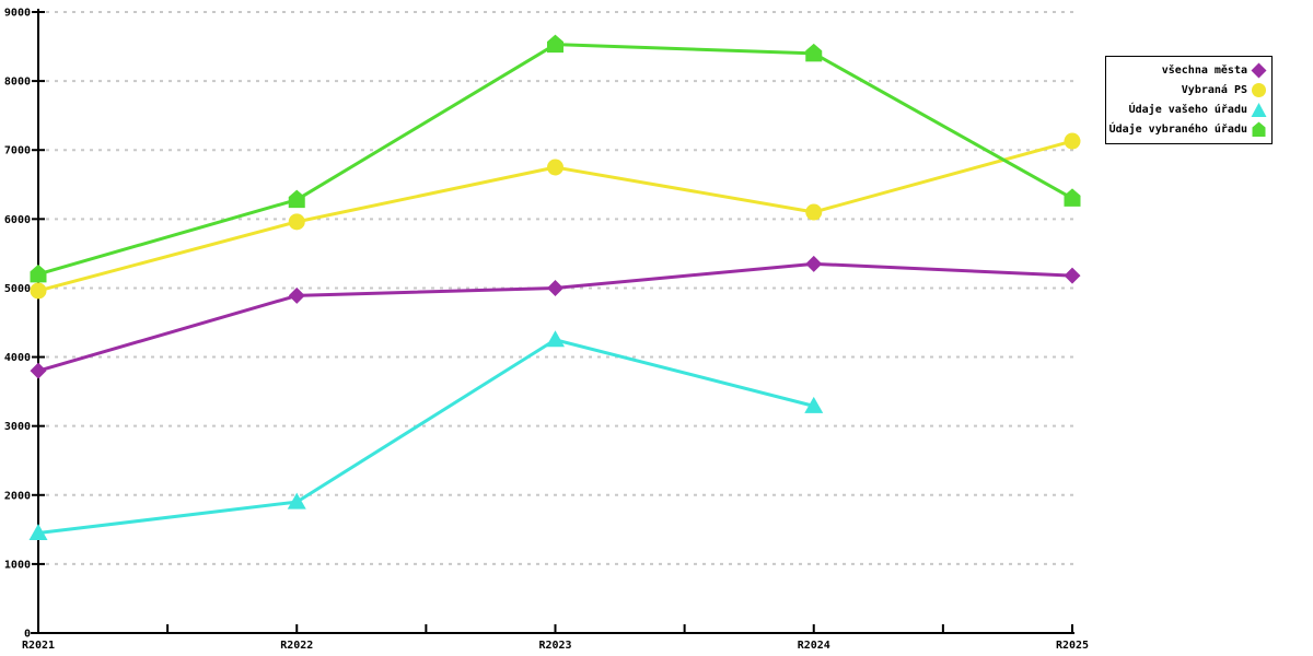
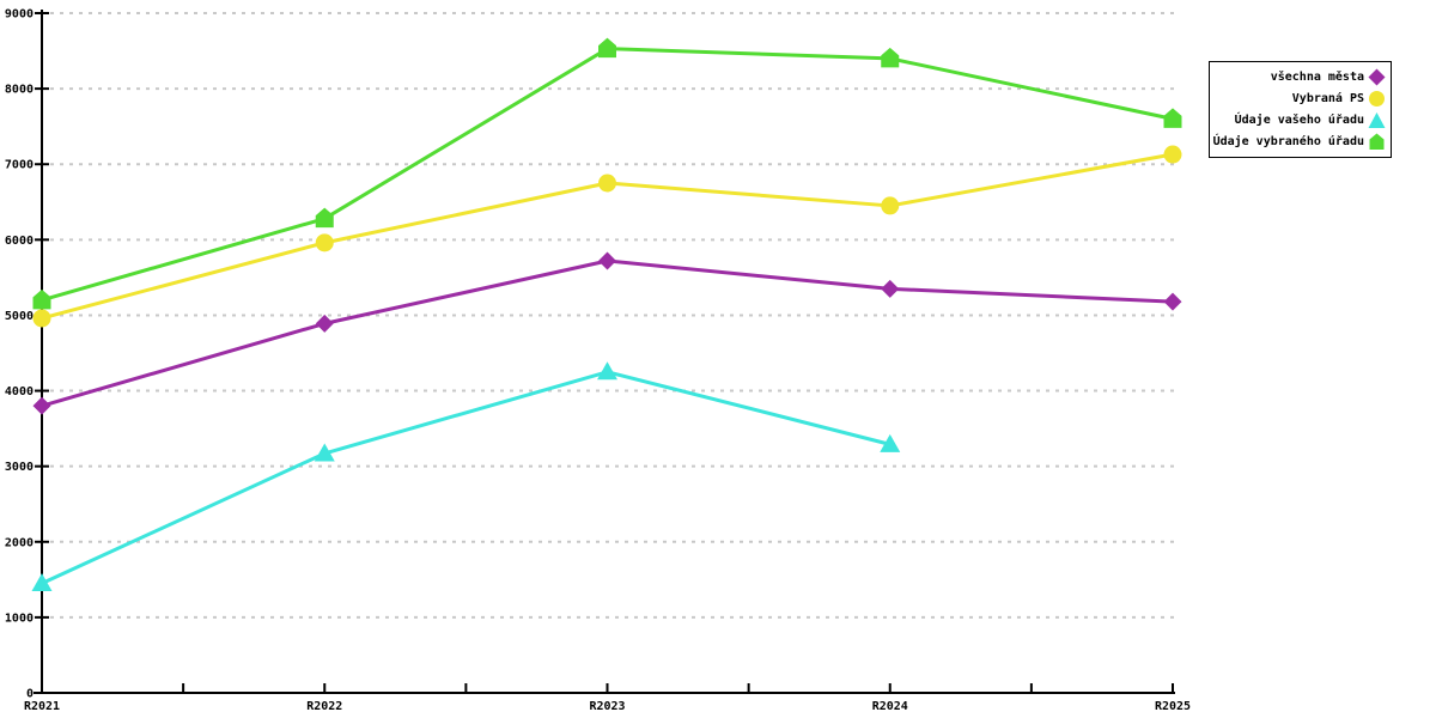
Údaje vašeho úřadu/R2022: 1900 -> 3200
všechna města/R2023: 5000 -> 5700
Vybraná PS/R2024: 6100 -> 6400
Údaje vybraného úřadu/R2025: 6300 -> 7600
